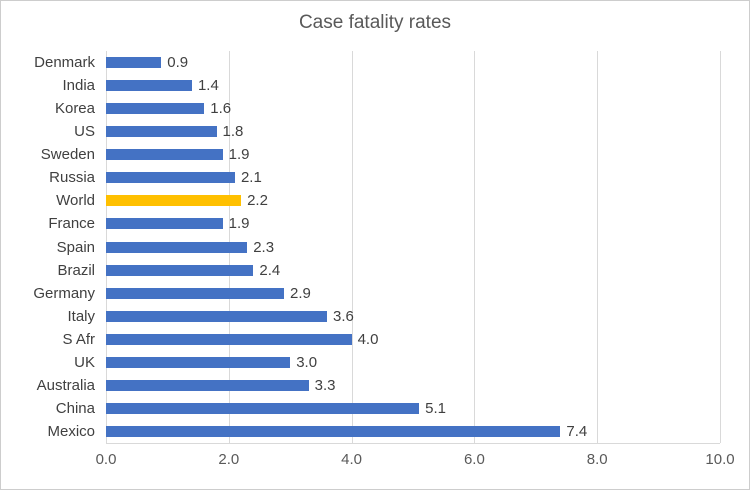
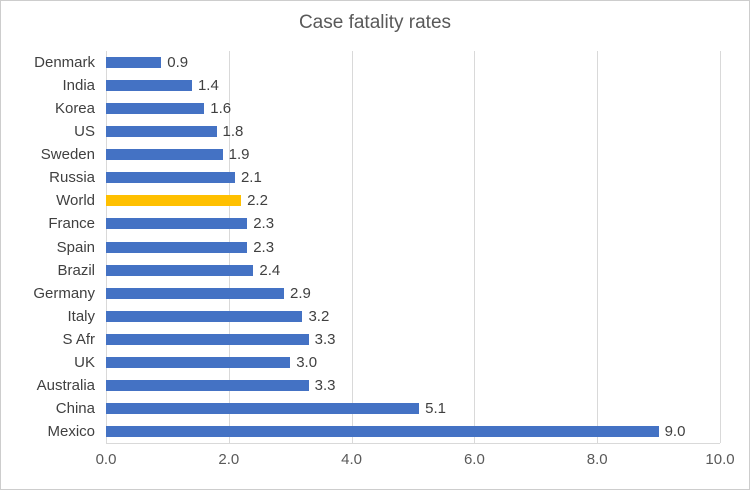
France: 1.9 -> 2.3
Italy: 3.6 -> 3.2
S Afr: 4.0 -> 3.3
Mexico: 7.4 -> 9.0
